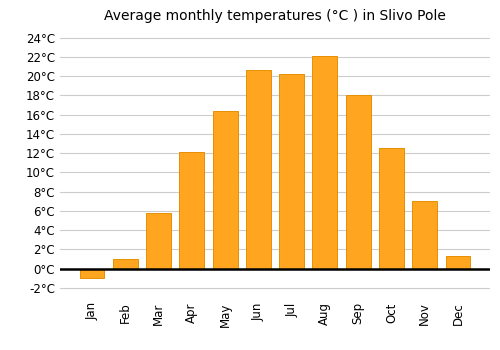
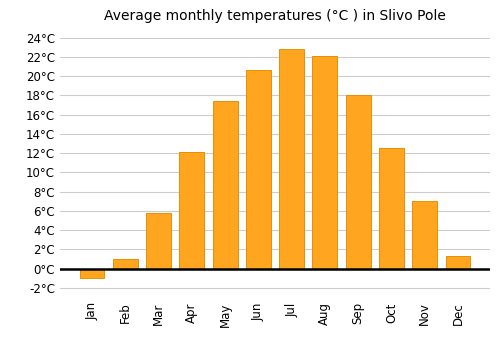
May: 16.4°C -> 17.4°C
Jul: 20.2°C -> 22.8°C
